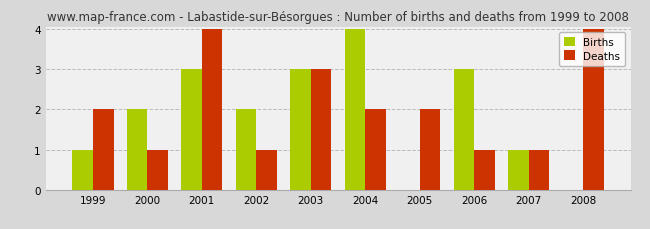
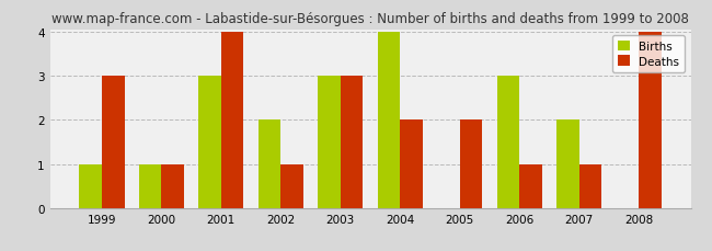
Deaths/1999: 2 -> 3
Births/2000: 2 -> 1
Births/2007: 1 -> 2
